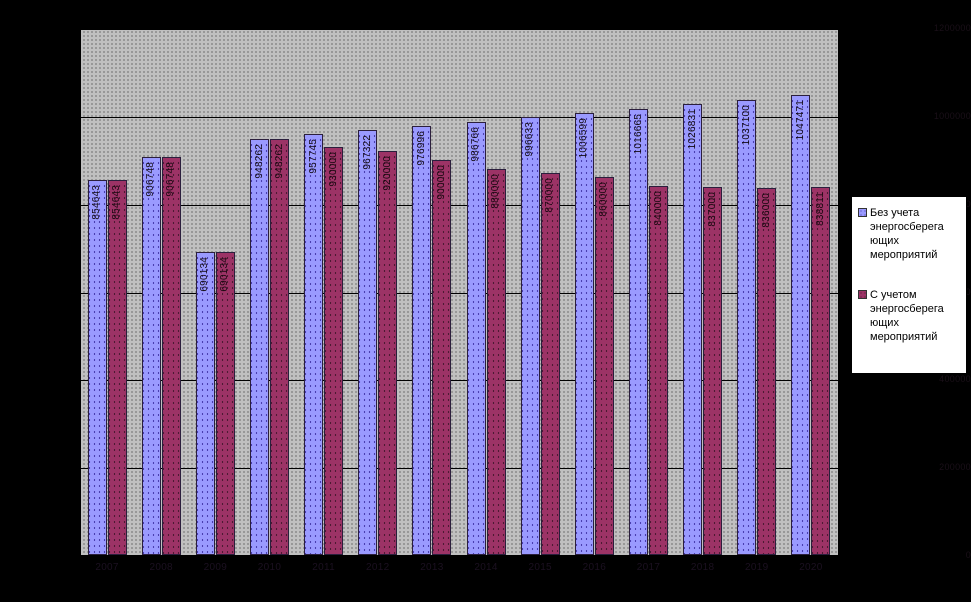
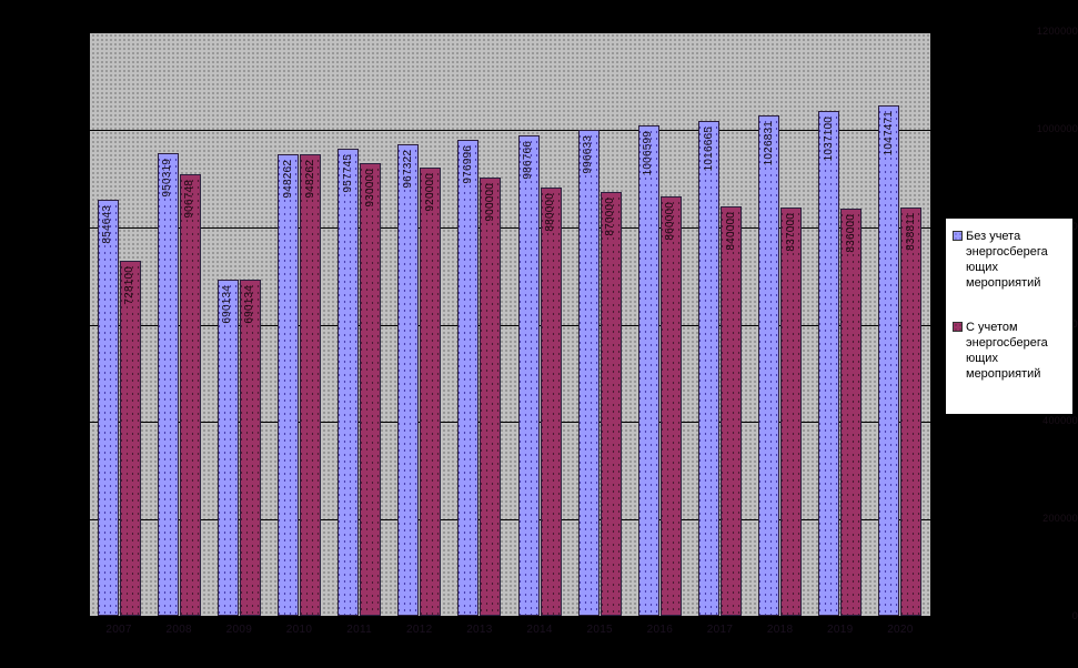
С учетом энергосберега ющих мероприятий/2007: 854643 -> 728100
Без учета энергосберега ющих мероприятий/2008: 906748 -> 950319
